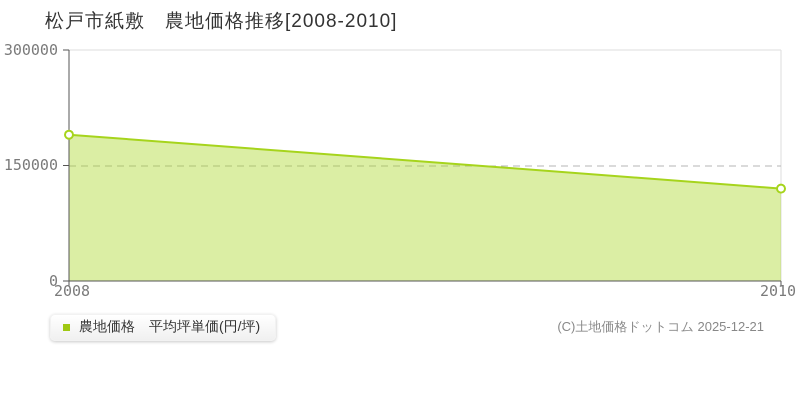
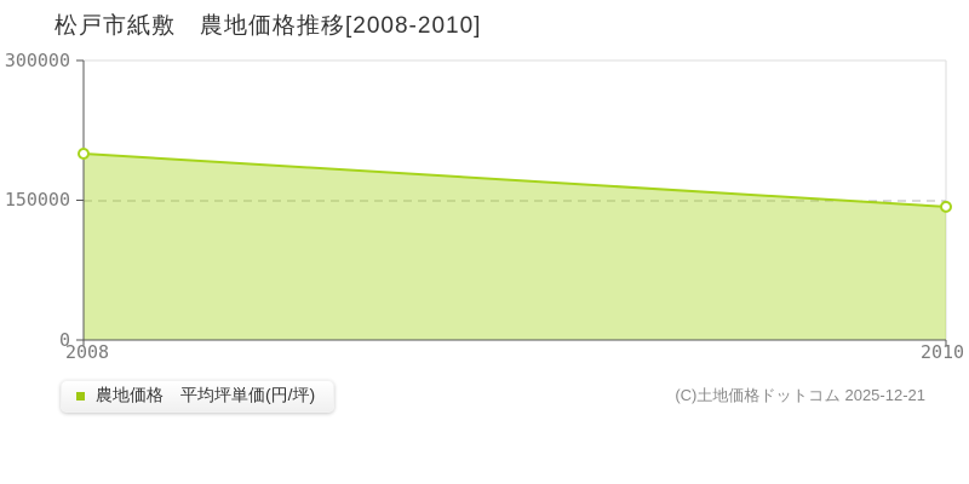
2008: 190000 -> 200000
2010: 120000 -> 140000
